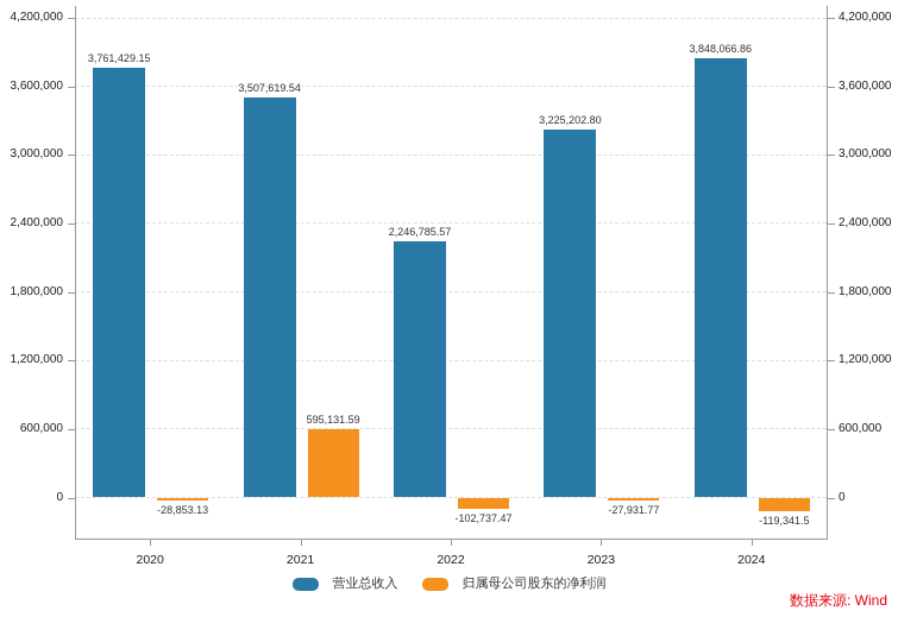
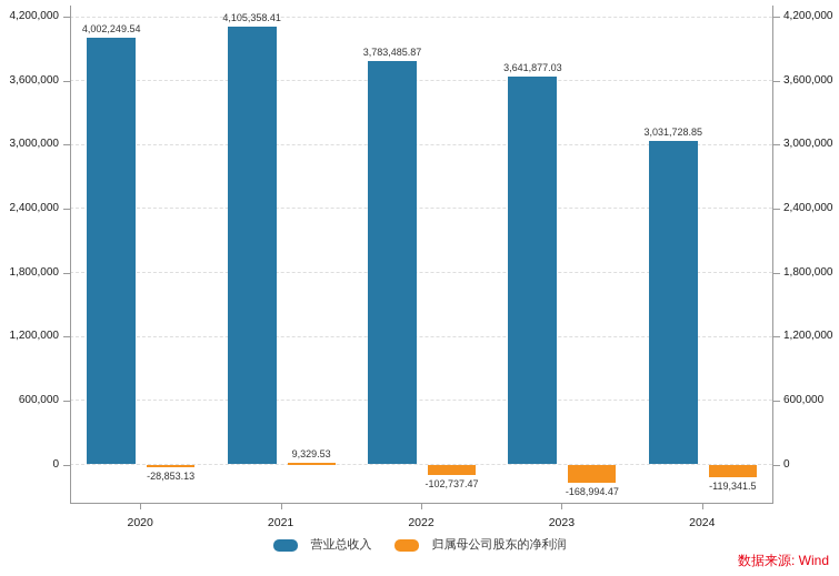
营业总收入/2020: 3,761,429.15 -> 4,002,249.54
营业总收入/2021: 3,507,619.54 -> 4,105,358.41
归属母公司股东的净利润/2021: 595,131.59 -> 9,329.53
营业总收入/2022: 2,246,785.57 -> 3,783,485.87
营业总收入/2023: 3,225,202.80 -> 3,641,877.03
归属母公司股东的净利润/2023: -27,931.77 -> -168,994.47
营业总收入/2024: 3,848,066.86 -> 3,031,728.85
